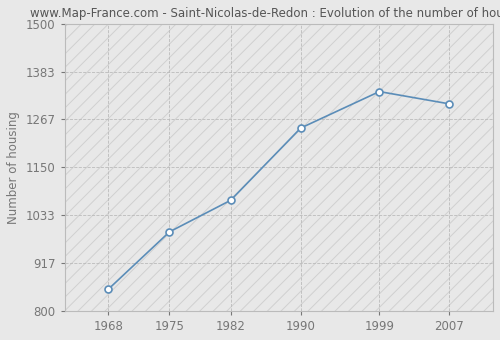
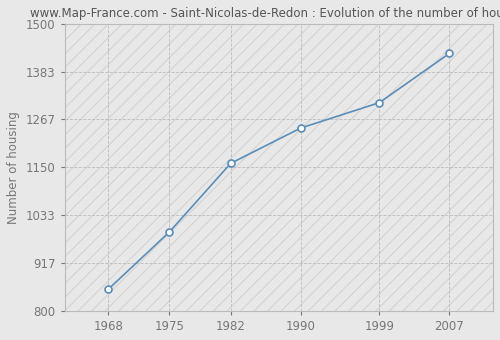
1982: 1070 -> 1160
1999: 1335 -> 1308
2007: 1305 -> 1428
